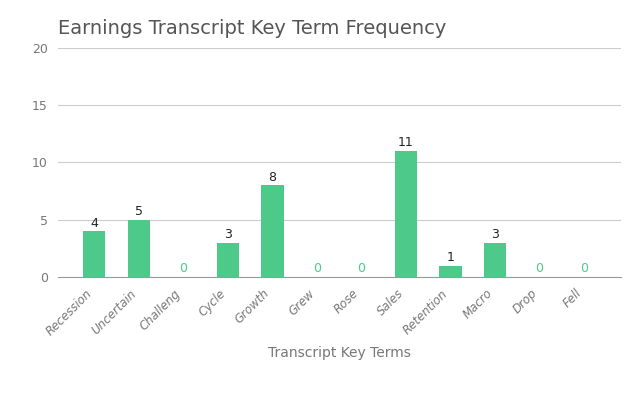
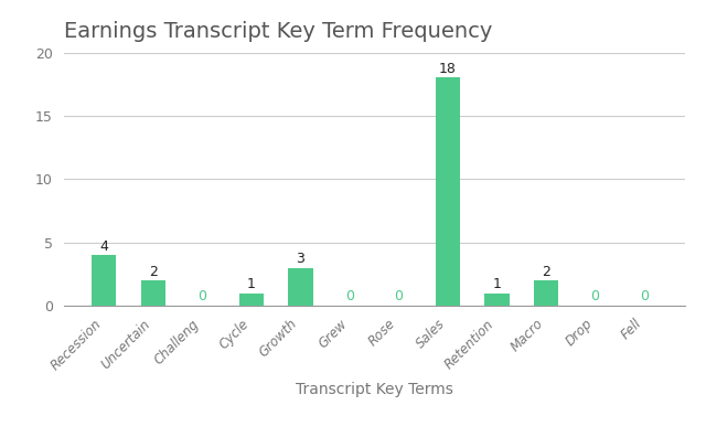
Uncertain: 5 -> 2
Cycle: 3 -> 1
Growth: 8 -> 3
Sales: 11 -> 18
Macro: 3 -> 2
